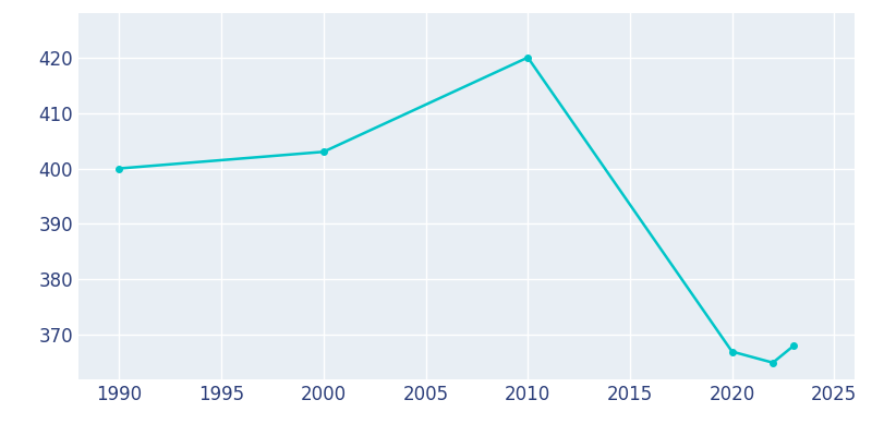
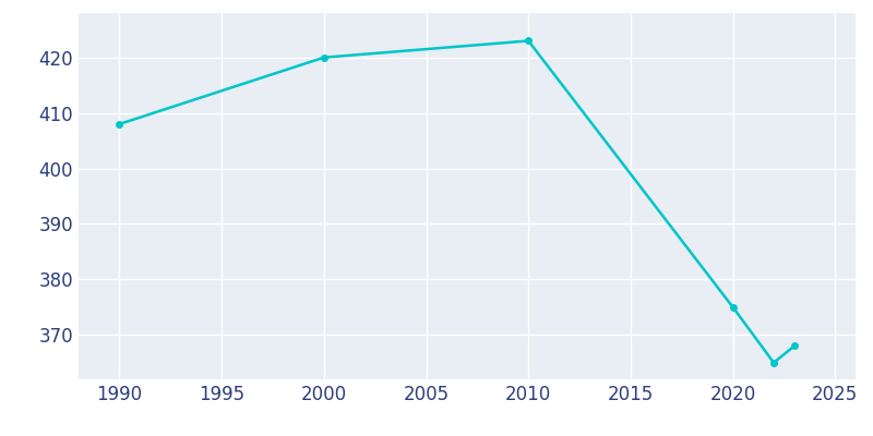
1990: 400 -> 408
2000: 403 -> 420
2010: 420 -> 423
2020: 367 -> 375
